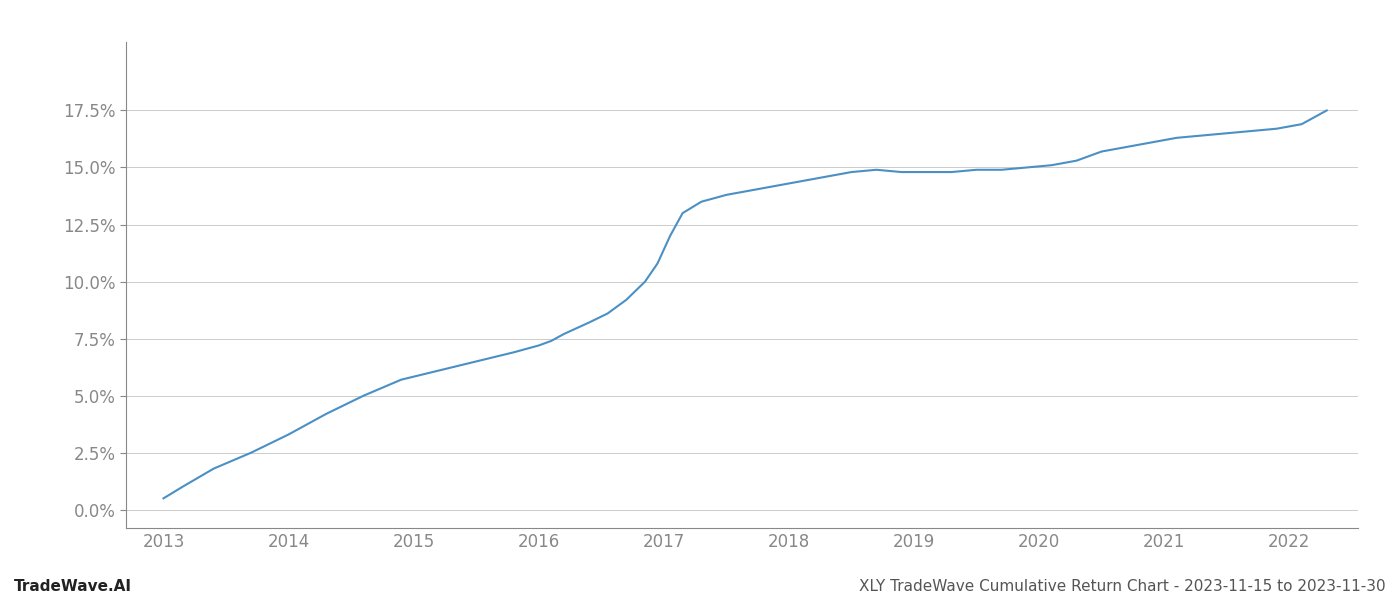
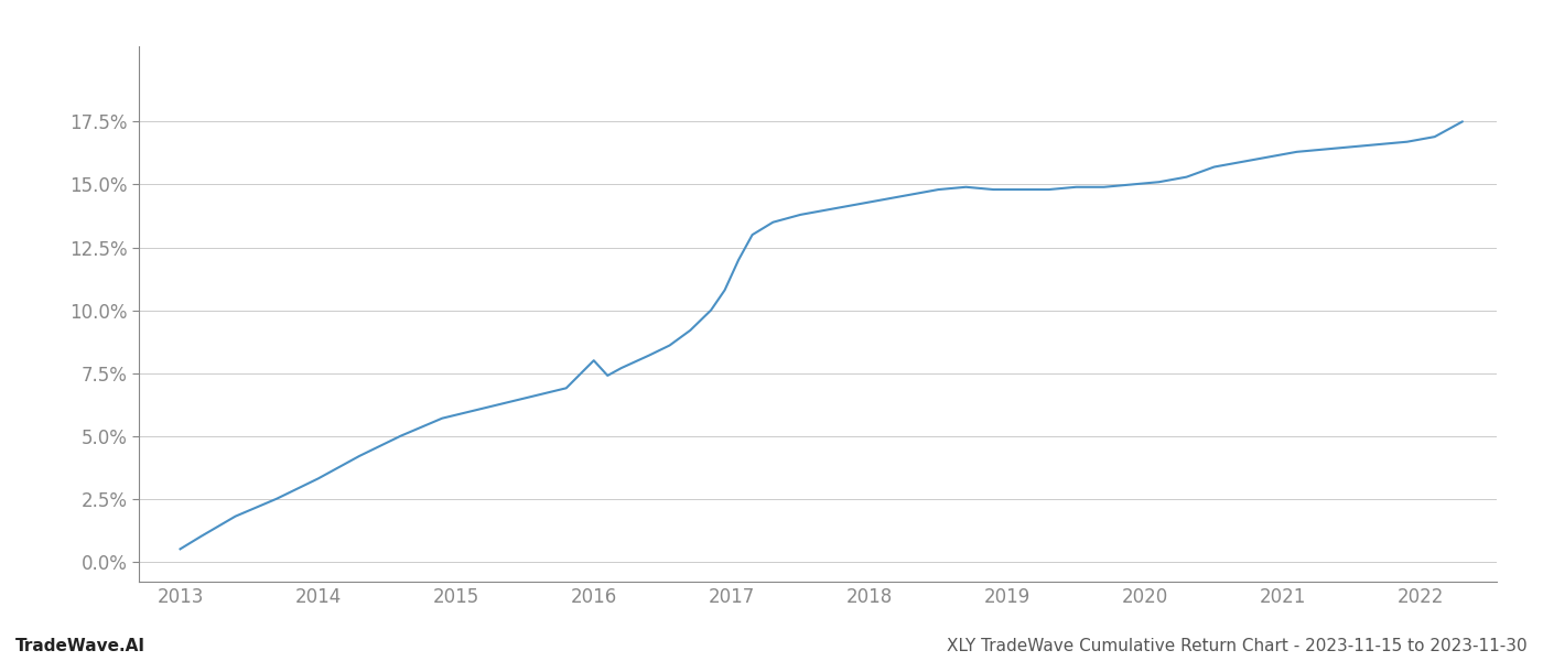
2016: 7.2% -> 8.0%
